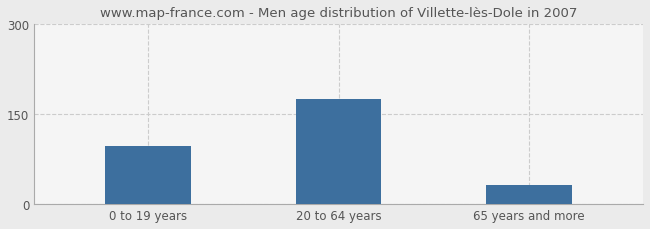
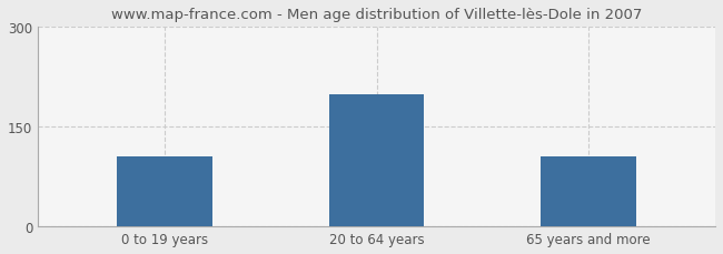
0 to 19 years: 97 -> 106
20 to 64 years: 176 -> 198
65 years and more: 32 -> 106
